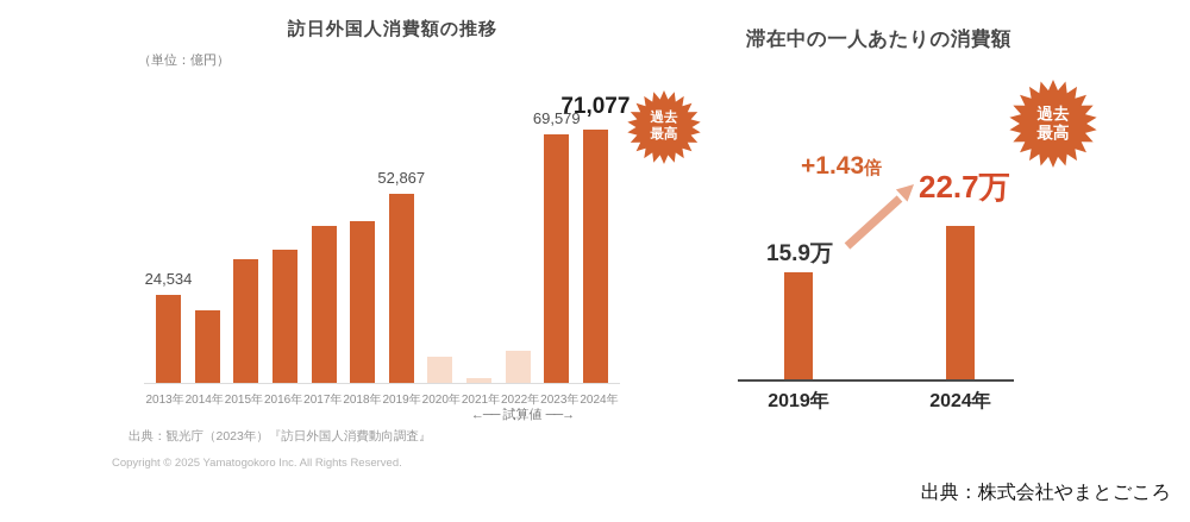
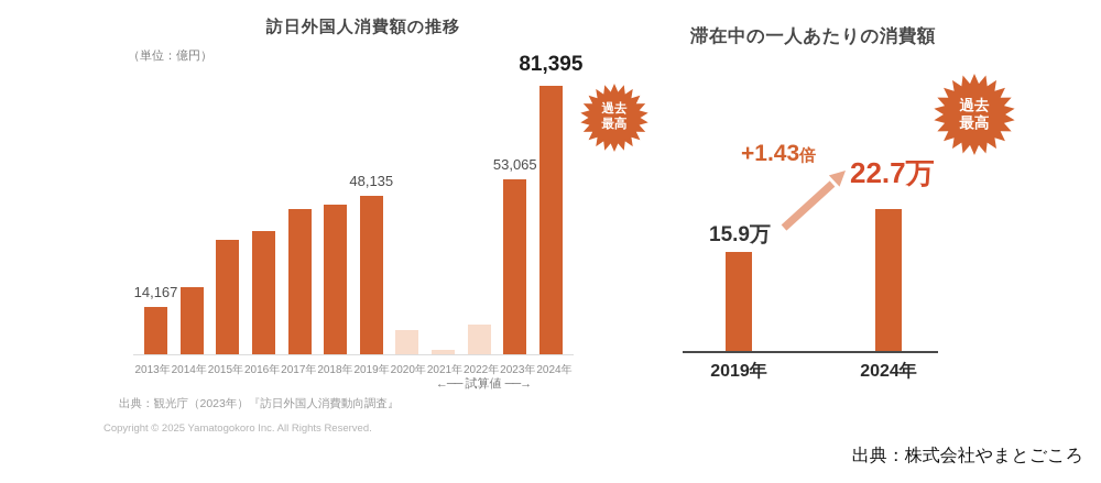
訪日外国人消費額の推移/2013年: 24,534 -> 14,167
訪日外国人消費額の推移/2019年: 52,867 -> 48,135
訪日外国人消費額の推移/2023年: 69,579 -> 53,065
訪日外国人消費額の推移/2024年: 71,077 -> 81,395
